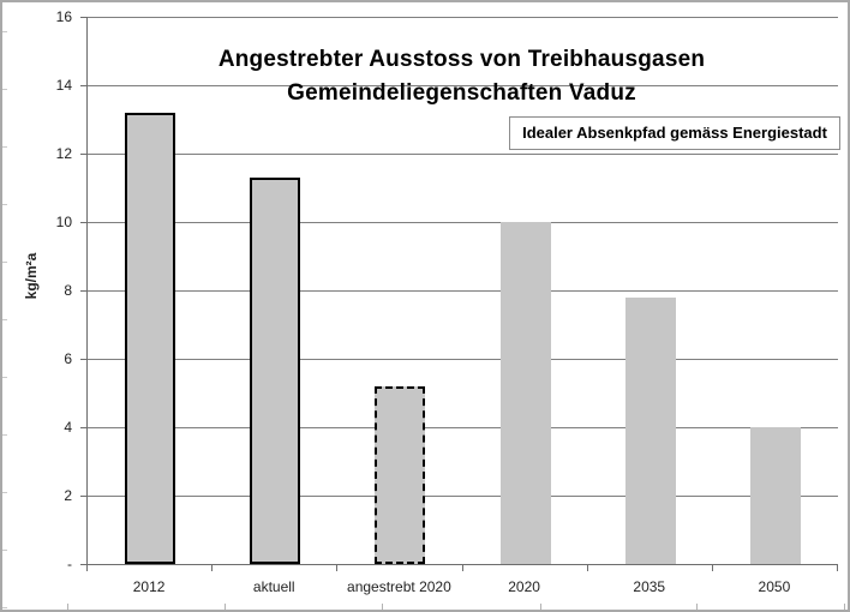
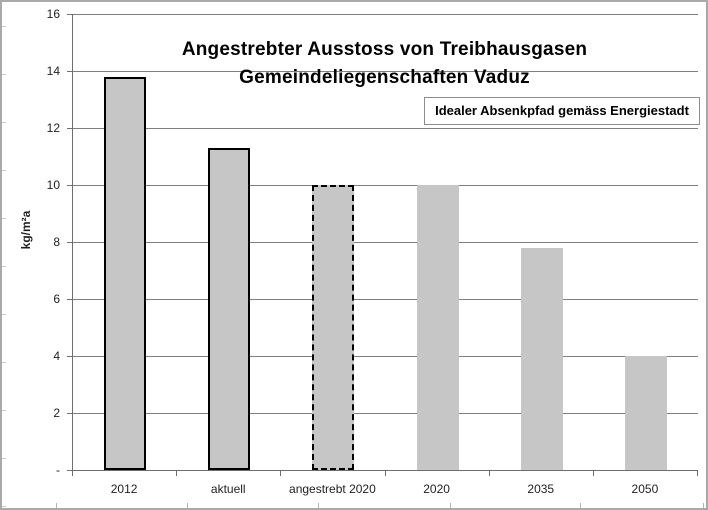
2012: 13.2 -> 13.8
angestrebt 2020: 5.2 -> 10.0
